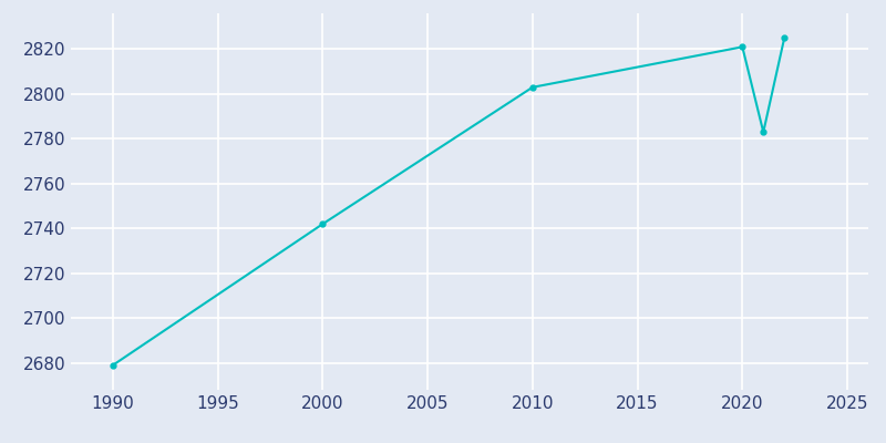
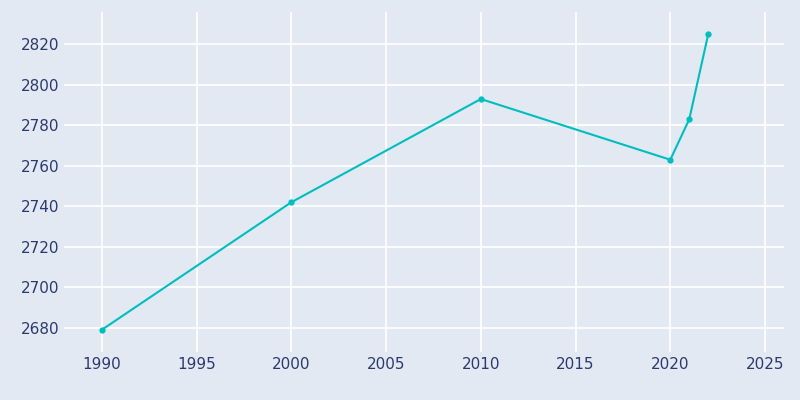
2010: 2803 -> 2793
2020: 2821 -> 2763
